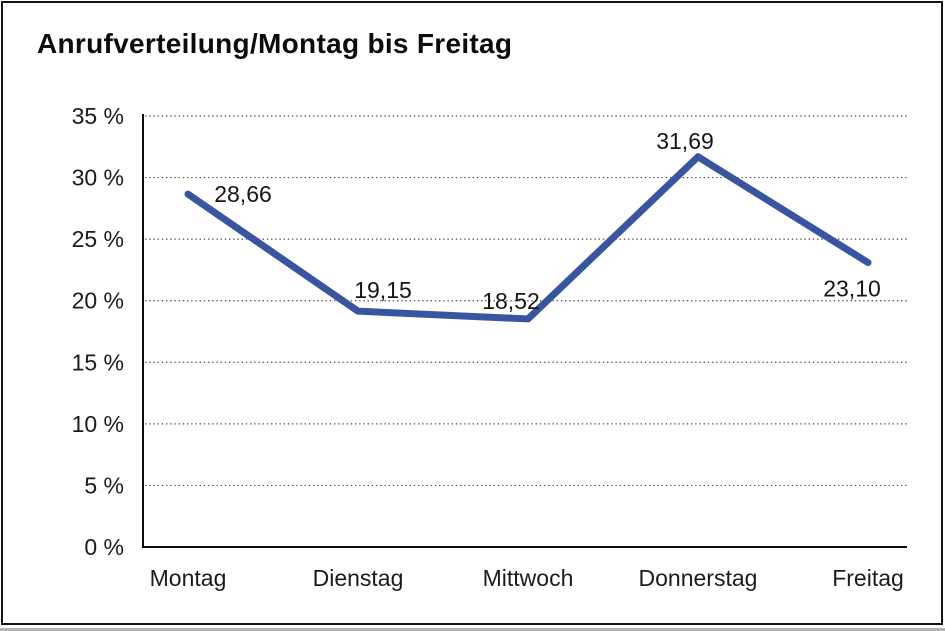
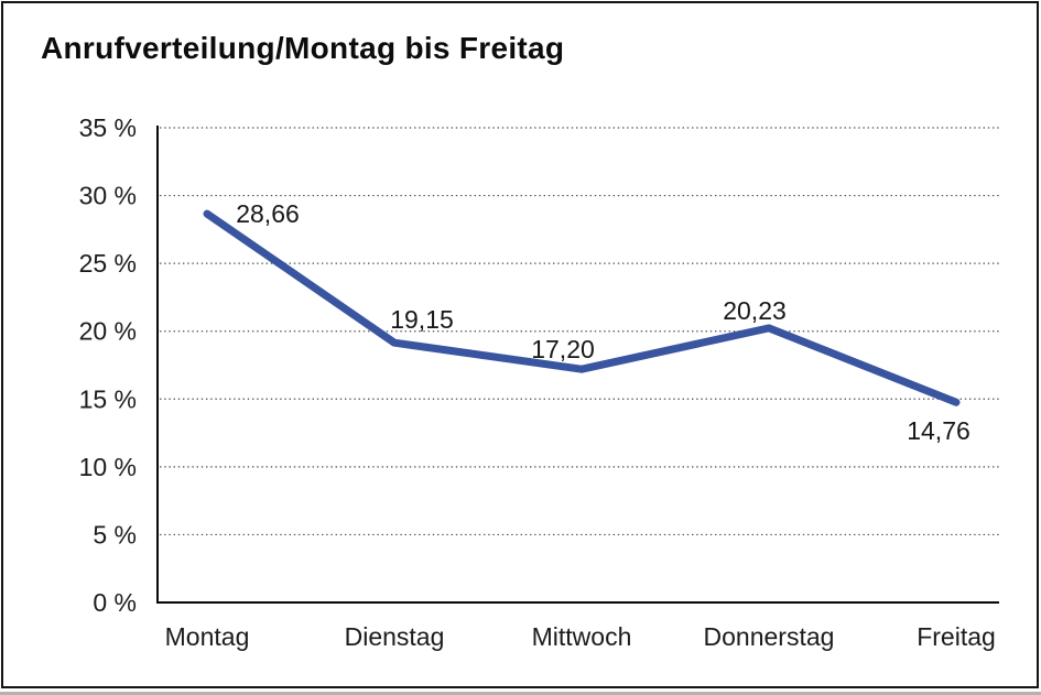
Mittwoch: 18,52 -> 17,20
Donnerstag: 31,69 -> 20,23
Freitag: 23,10 -> 14,76
